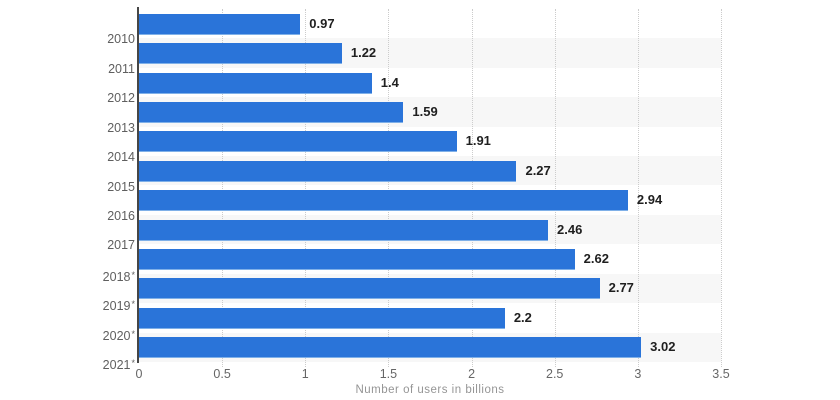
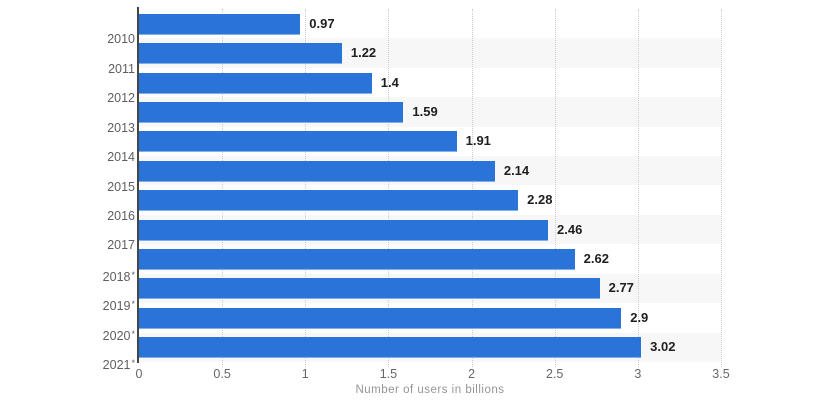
2015: 2.27 -> 2.14
2016: 2.94 -> 2.28
2020*: 2.2 -> 2.9
